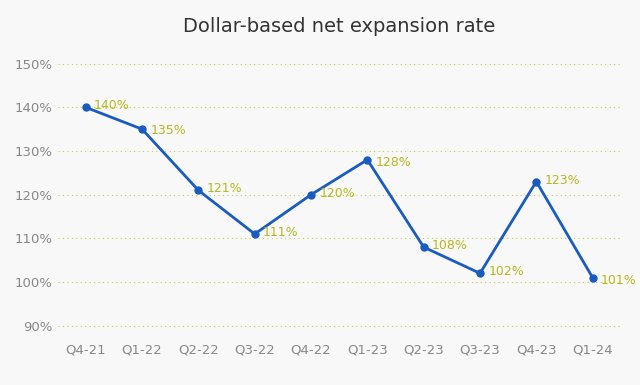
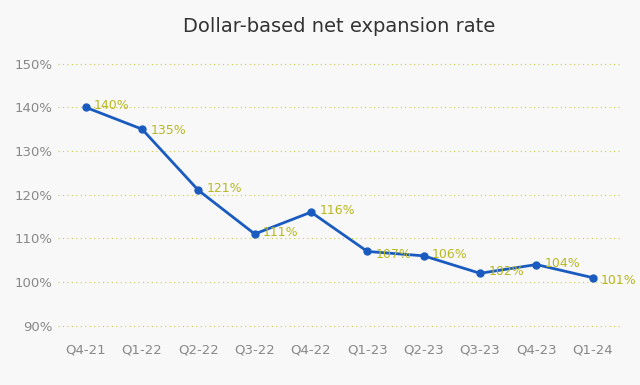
Q4-22: 120% -> 116%
Q1-23: 128% -> 107%
Q2-23: 108% -> 106%
Q4-23: 123% -> 104%
